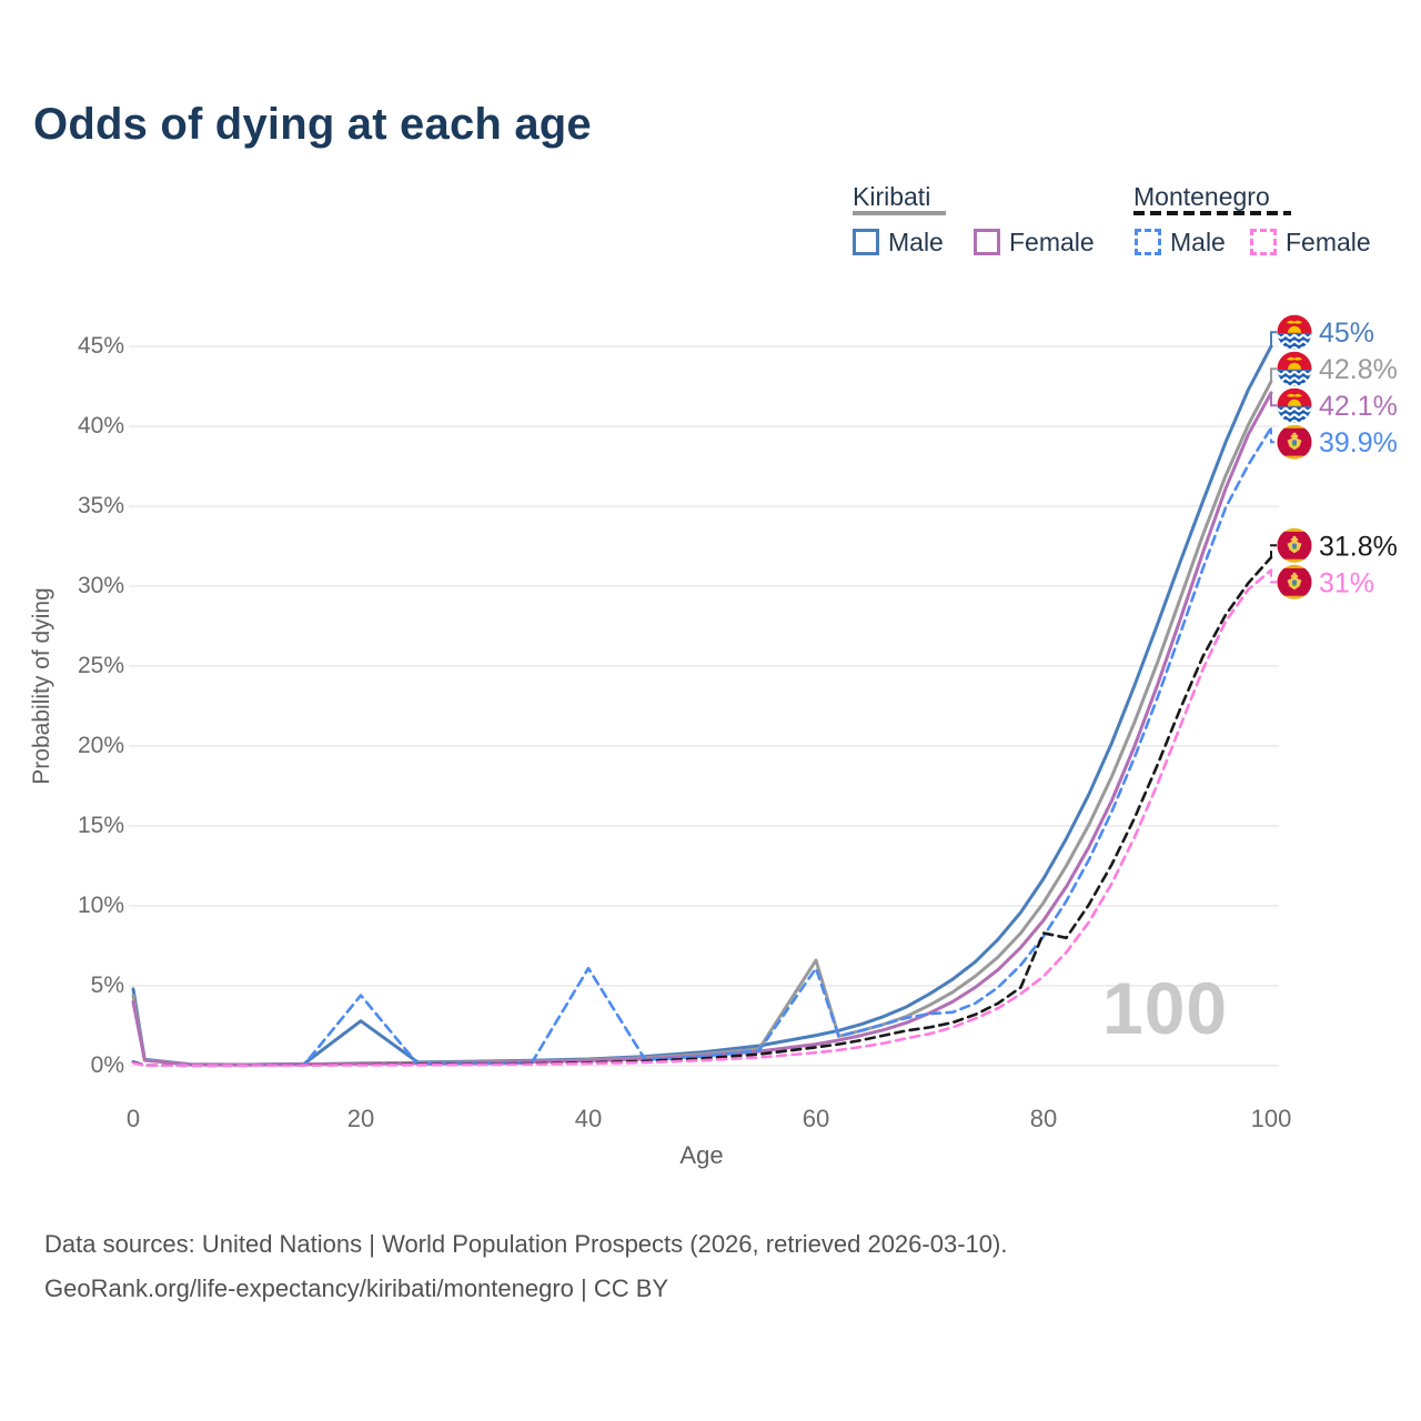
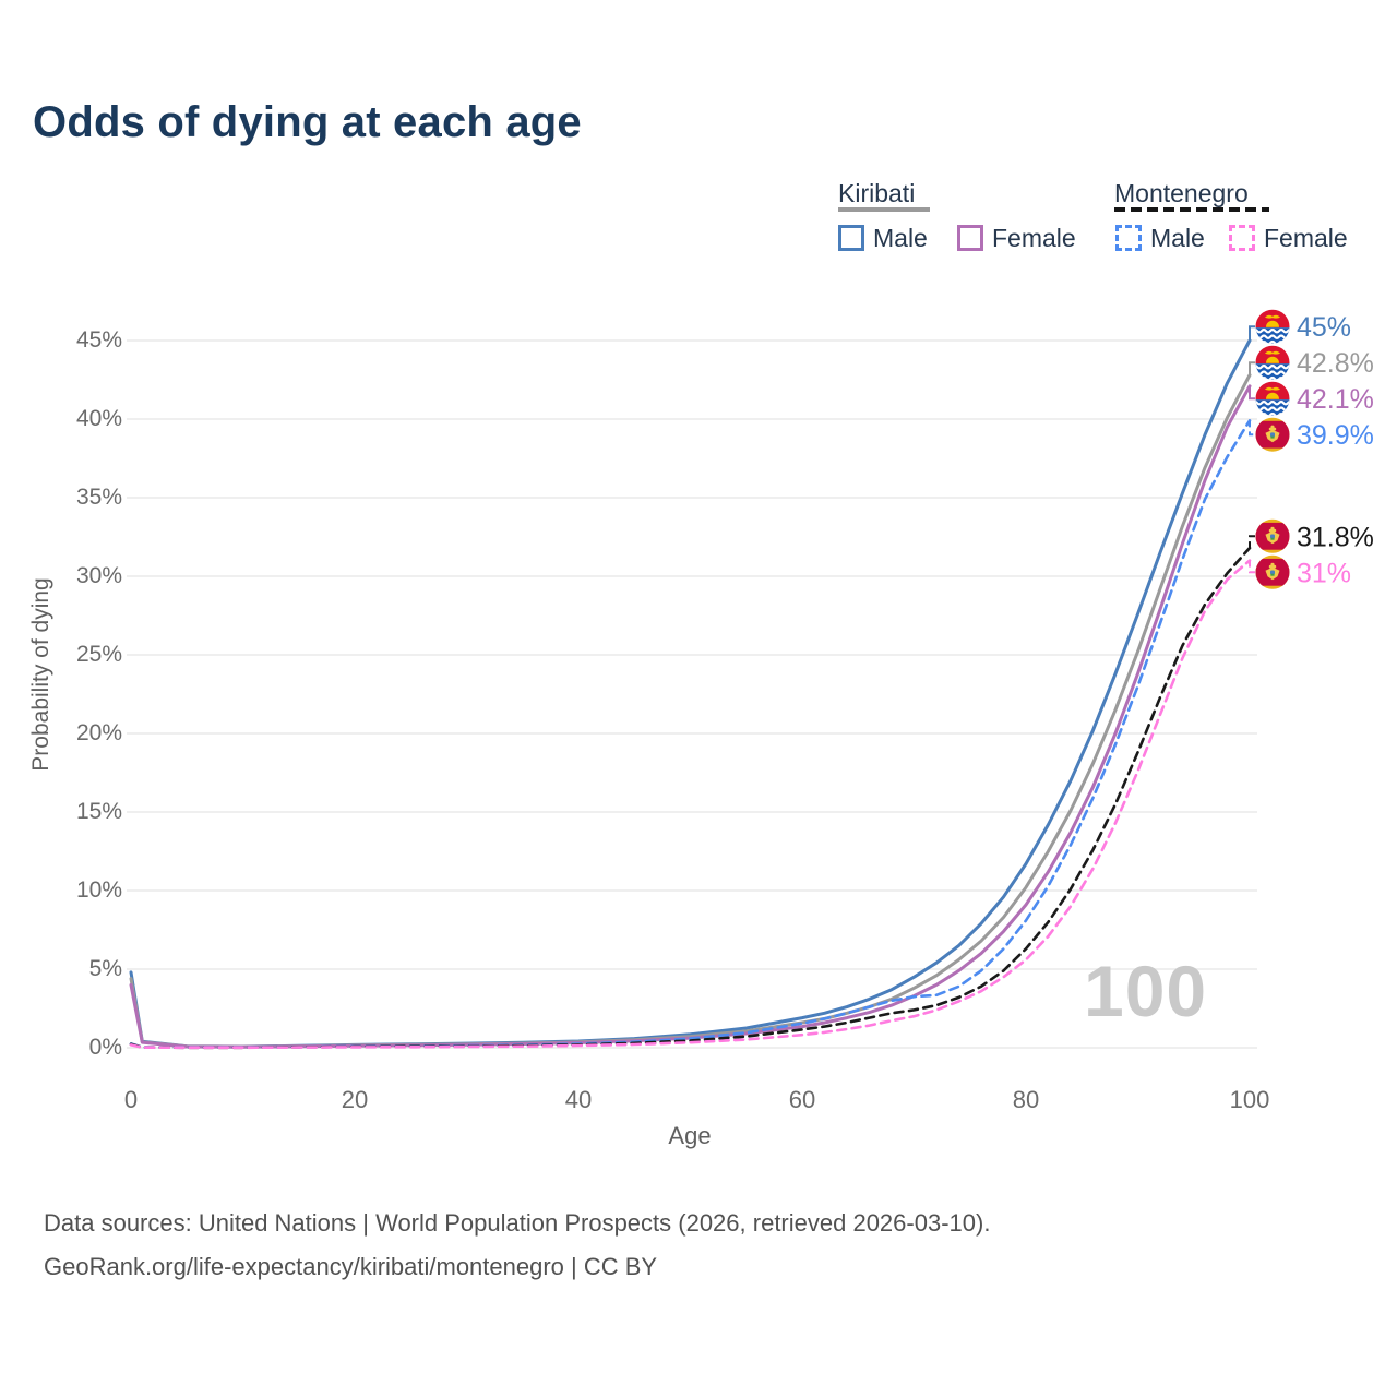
Kiribati Male/20: 2.8% -> 0.2%
Montenegro Male/20: 4.4% -> 0.1%
Montenegro Male/40: 6.1% -> 0.2%
Kiribati/60: 6.6% -> 1.6%
Montenegro Male/60: 6.1% -> 1.6%
Montenegro/80: 8.3% -> 6.3%
